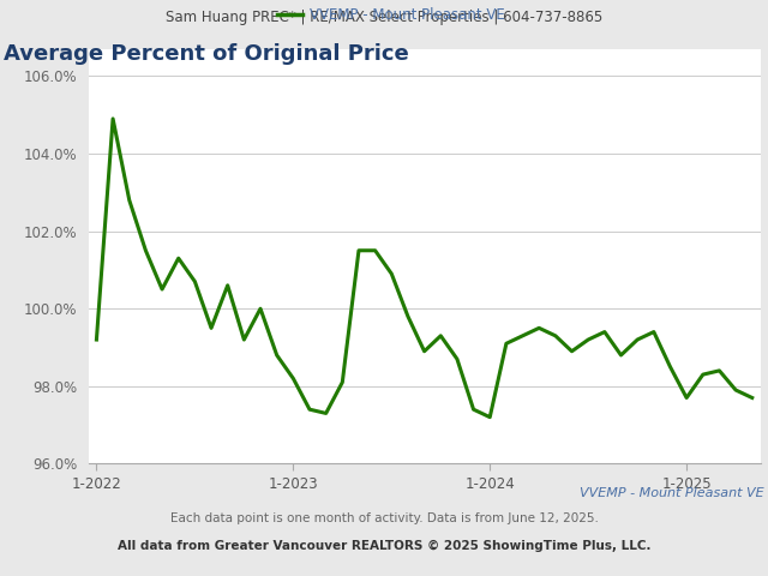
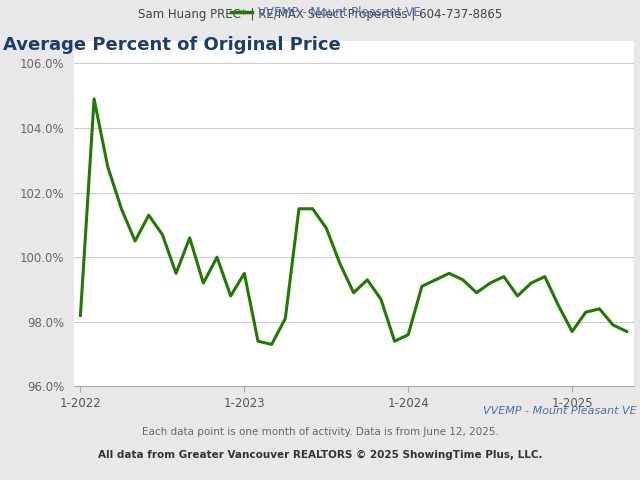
1-2022: 99.2% -> 98.2%
1-2023: 98.2% -> 99.5%
1-2024: 97.2% -> 97.6%
